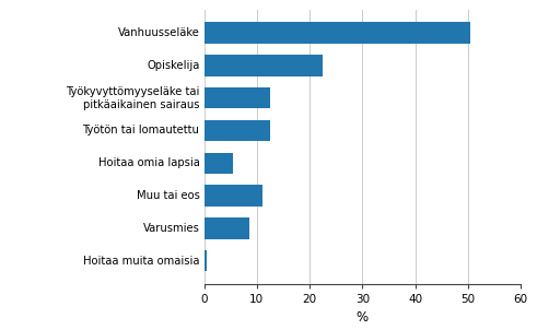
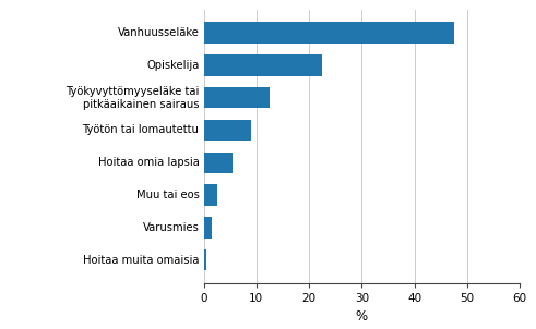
Vanhuusseläke: 50.5 -> 47.5
Työtön tai lomautettu: 12.5 -> 9.0
Muu tai eos: 11.0 -> 2.5
Varusmies: 8.5 -> 1.5
